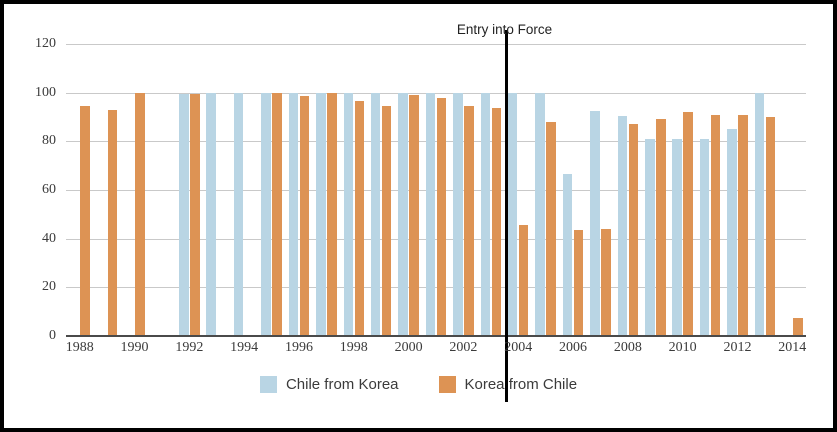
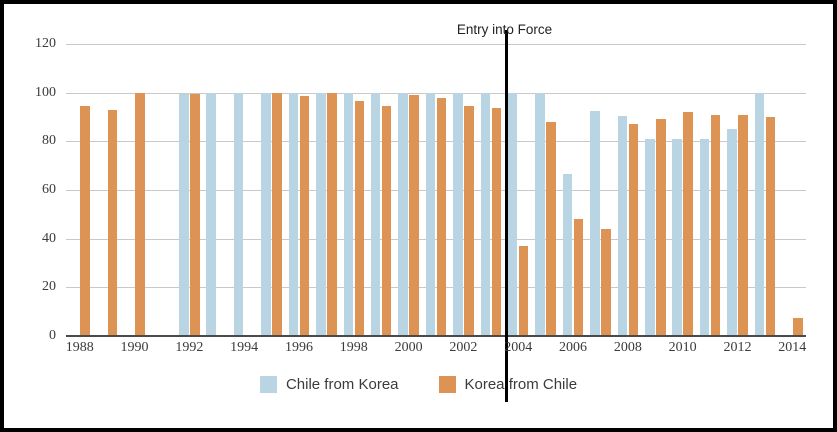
Korea from Chile/2004: 46 -> 37
Korea from Chile/2006: 44 -> 48
